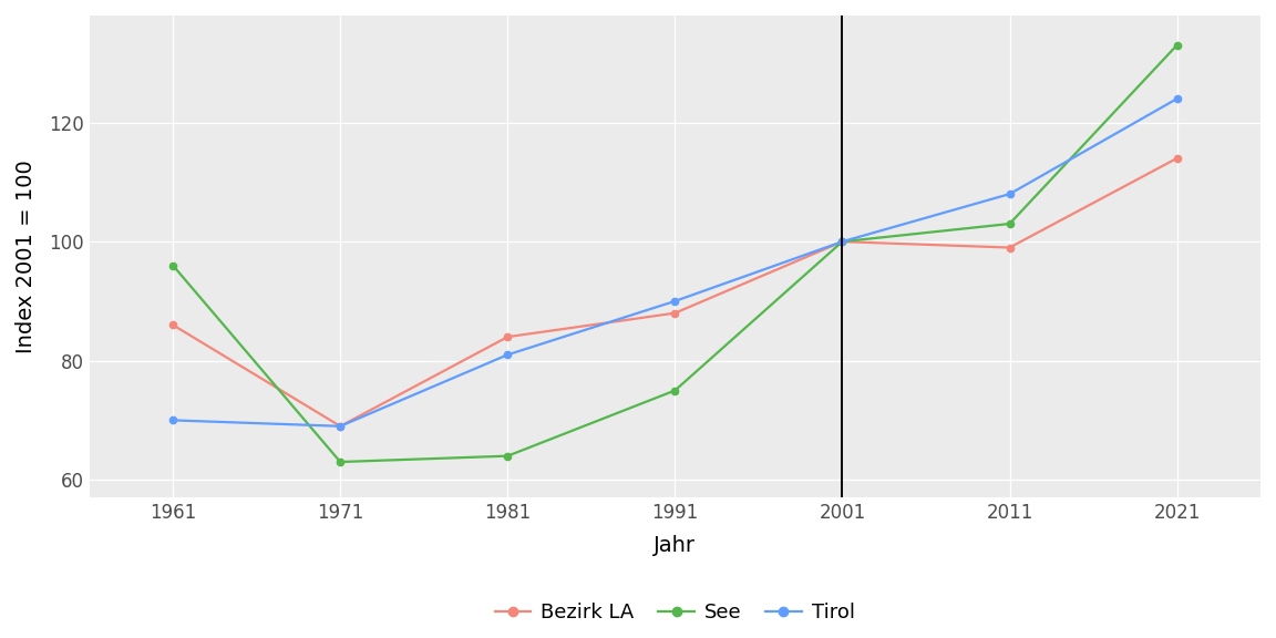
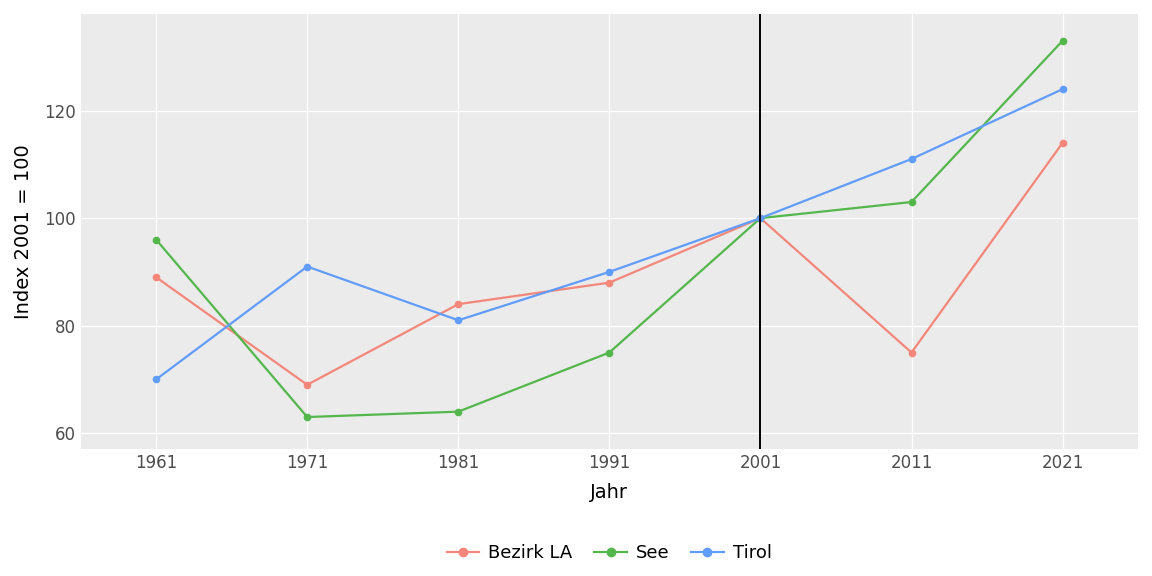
Bezirk LA/1961: 86 -> 89
Tirol/1971: 69 -> 91
Bezirk LA/2011: 99 -> 75
Tirol/2011: 108 -> 111
